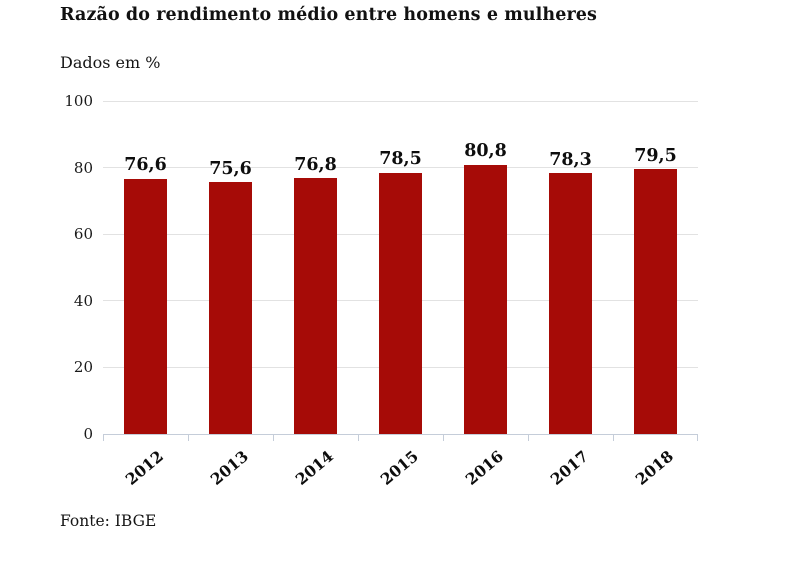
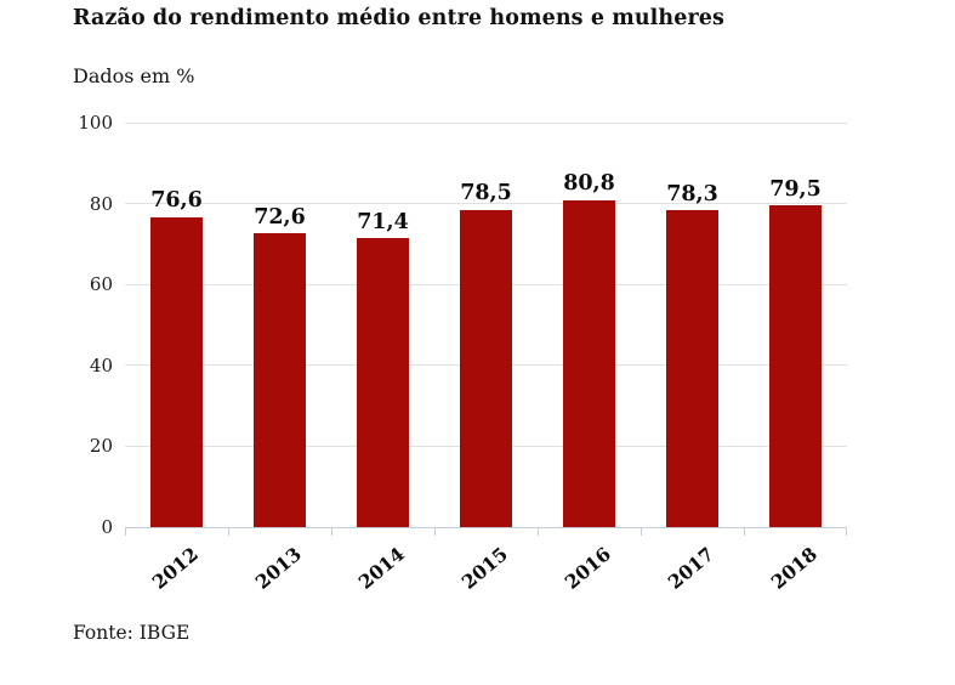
2013: 75,6 -> 72,6
2014: 76,8 -> 71,4
